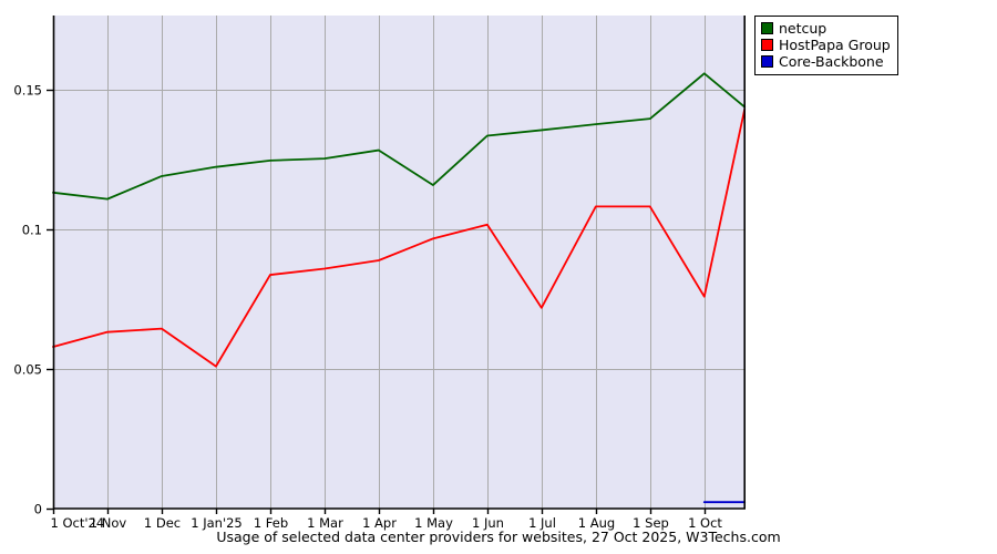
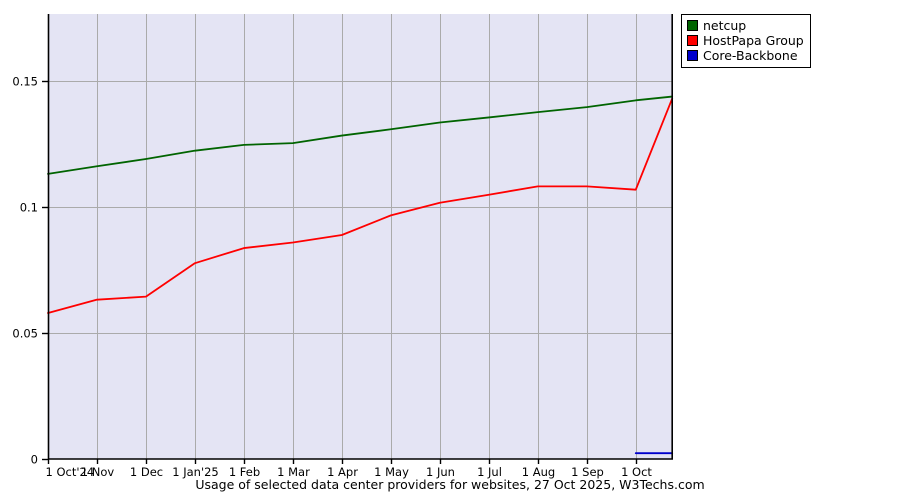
netcup/1 Nov: 0.111 -> 0.116
HostPapa Group/1 Jan'25: 0.051 -> 0.078
netcup/1 May: 0.116 -> 0.131
HostPapa Group/1 Jul: 0.072 -> 0.105
netcup/1 Oct: 0.156 -> 0.142
HostPapa Group/1 Oct: 0.076 -> 0.107
